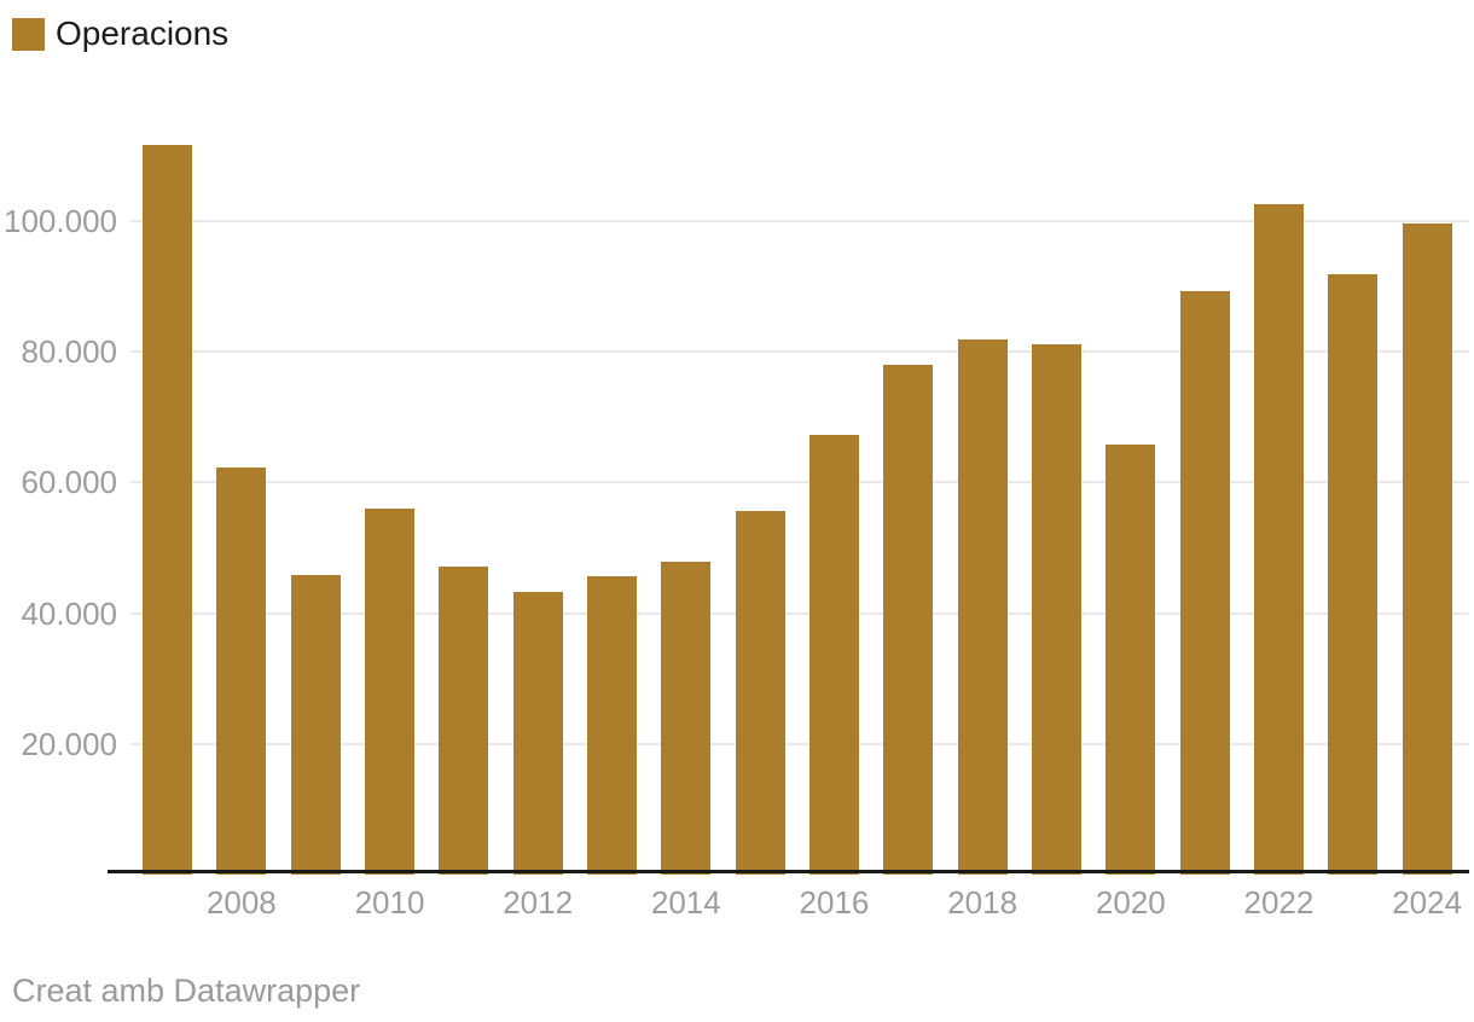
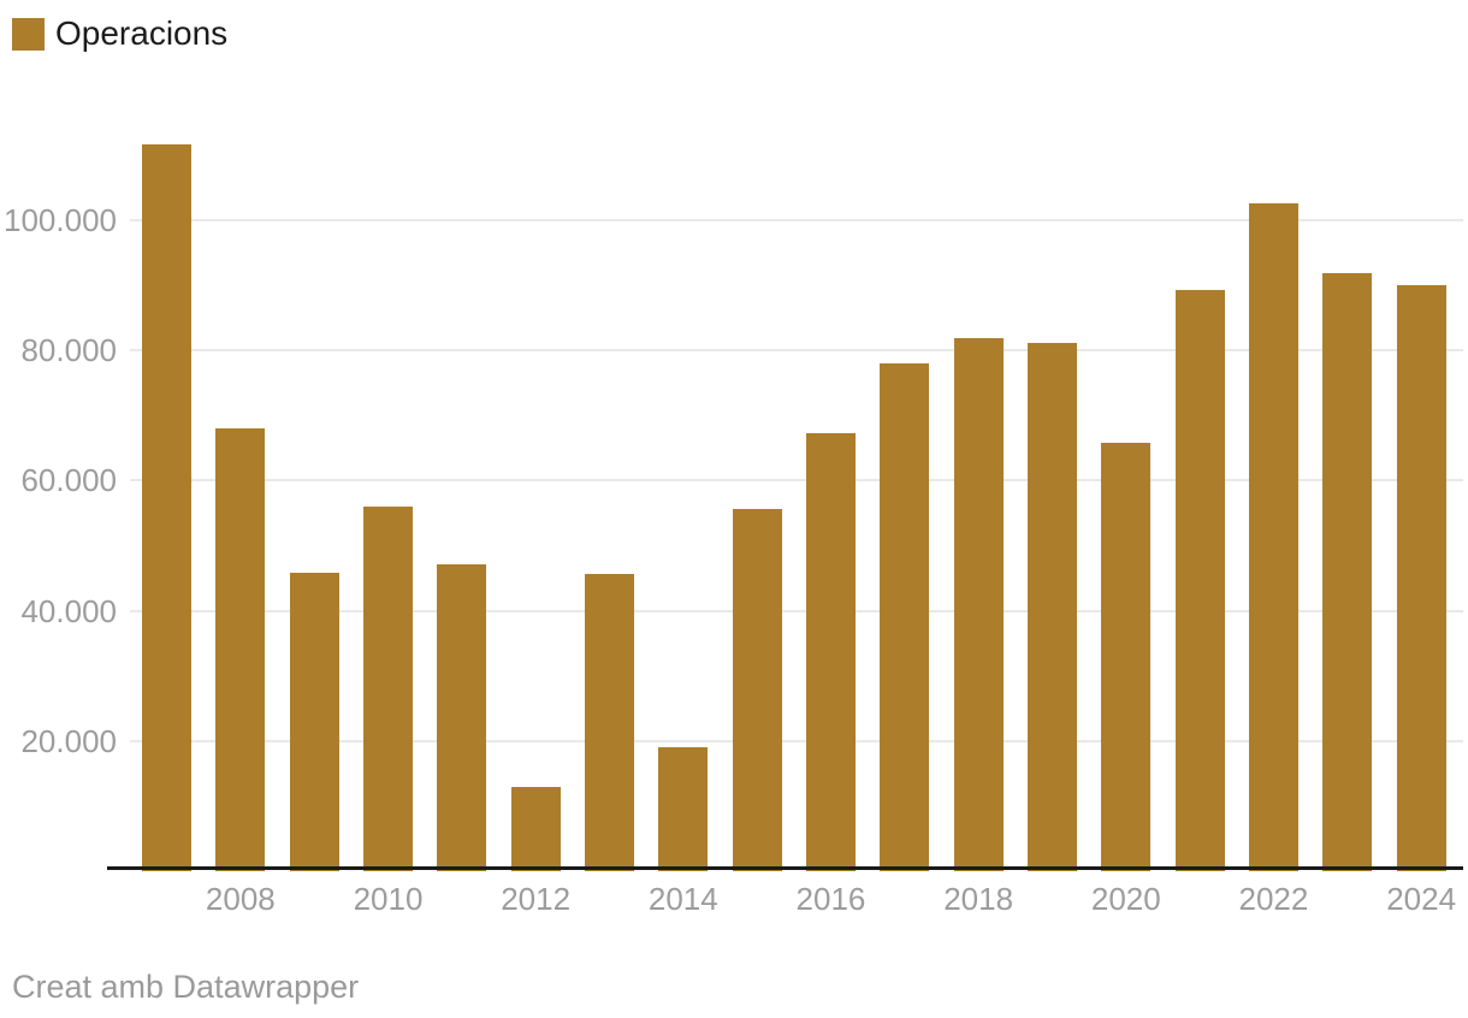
2008: 62000 -> 68000
2012: 43000 -> 13000
2014: 48000 -> 19000
2024: 100000 -> 90000
